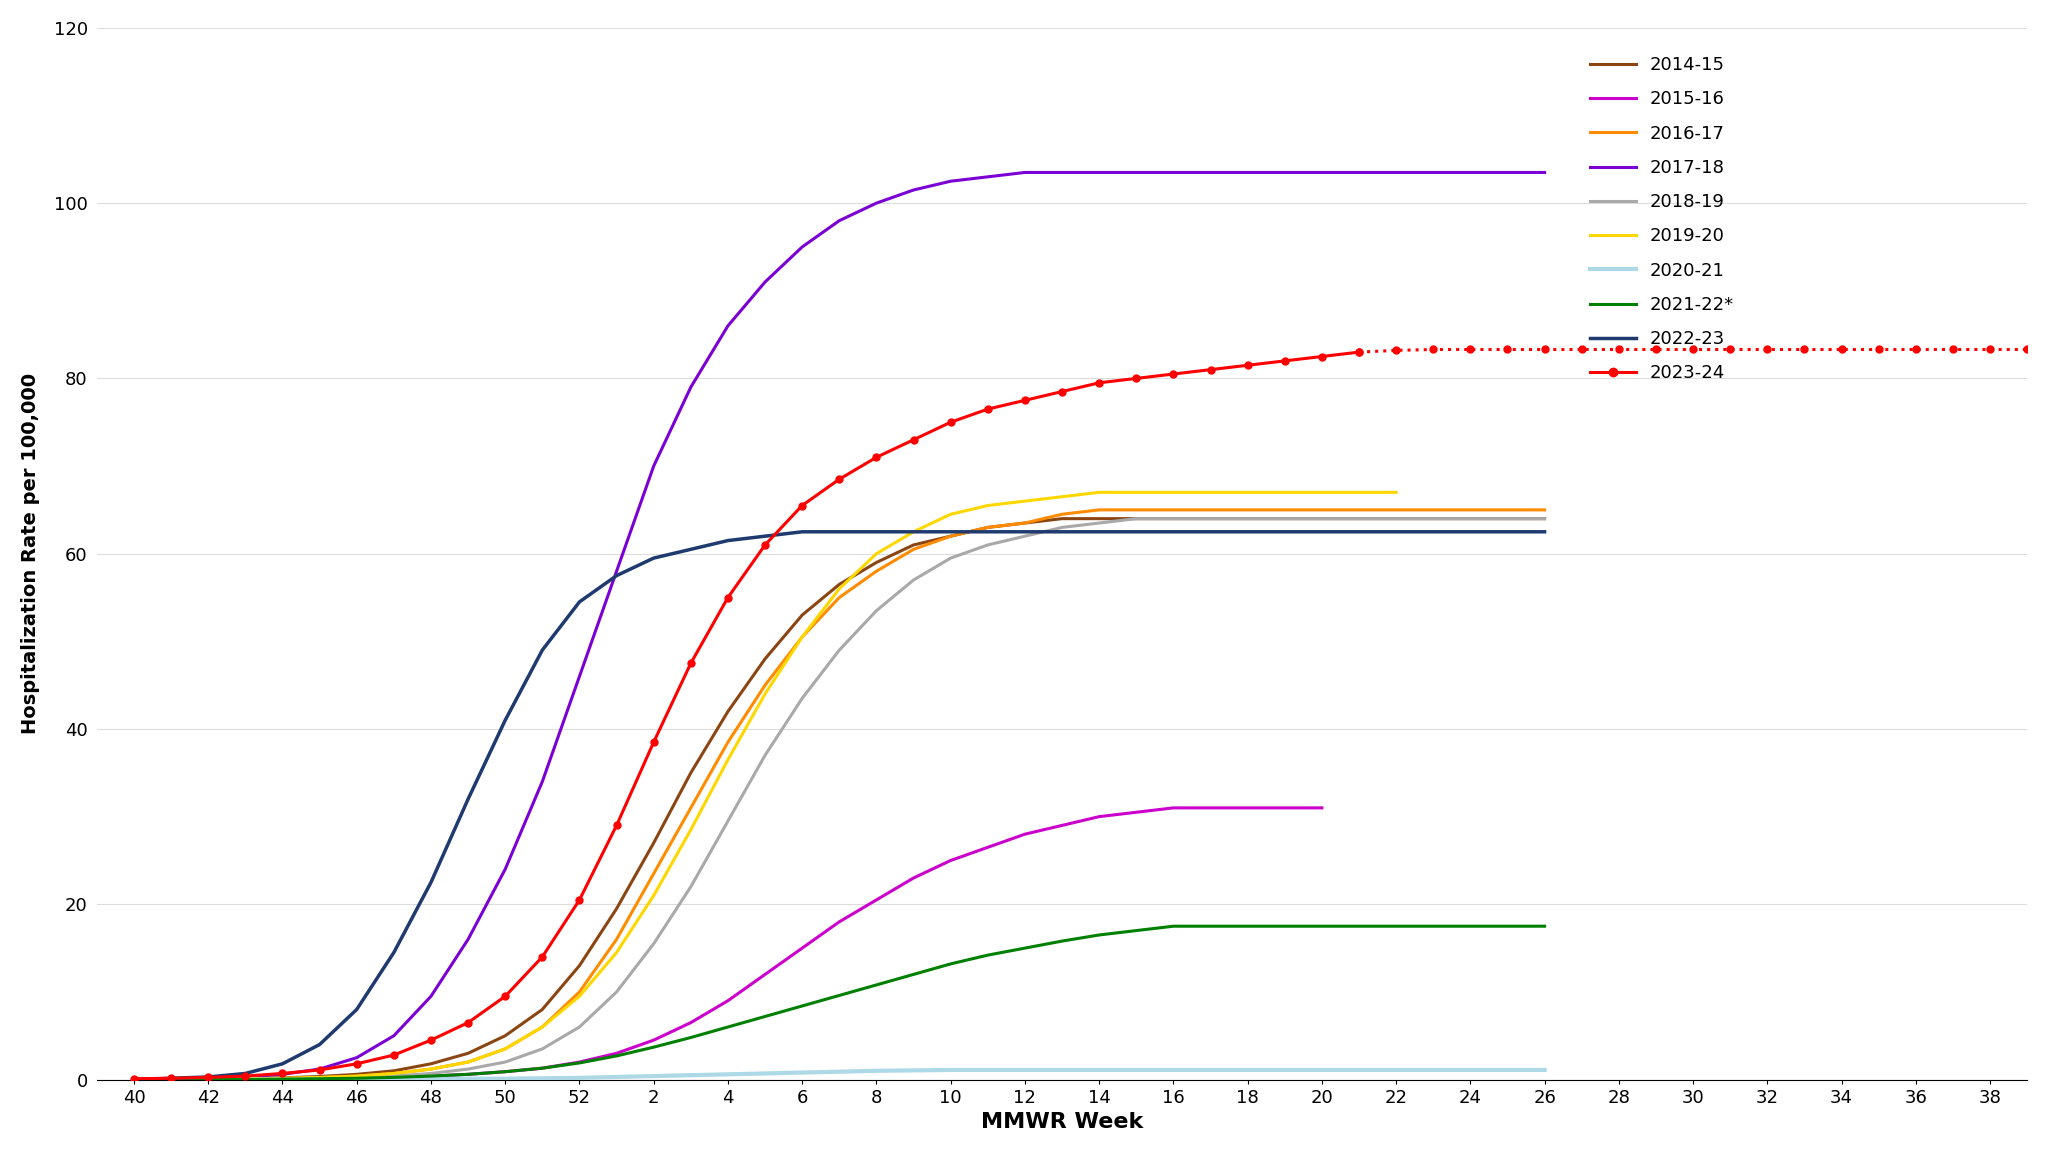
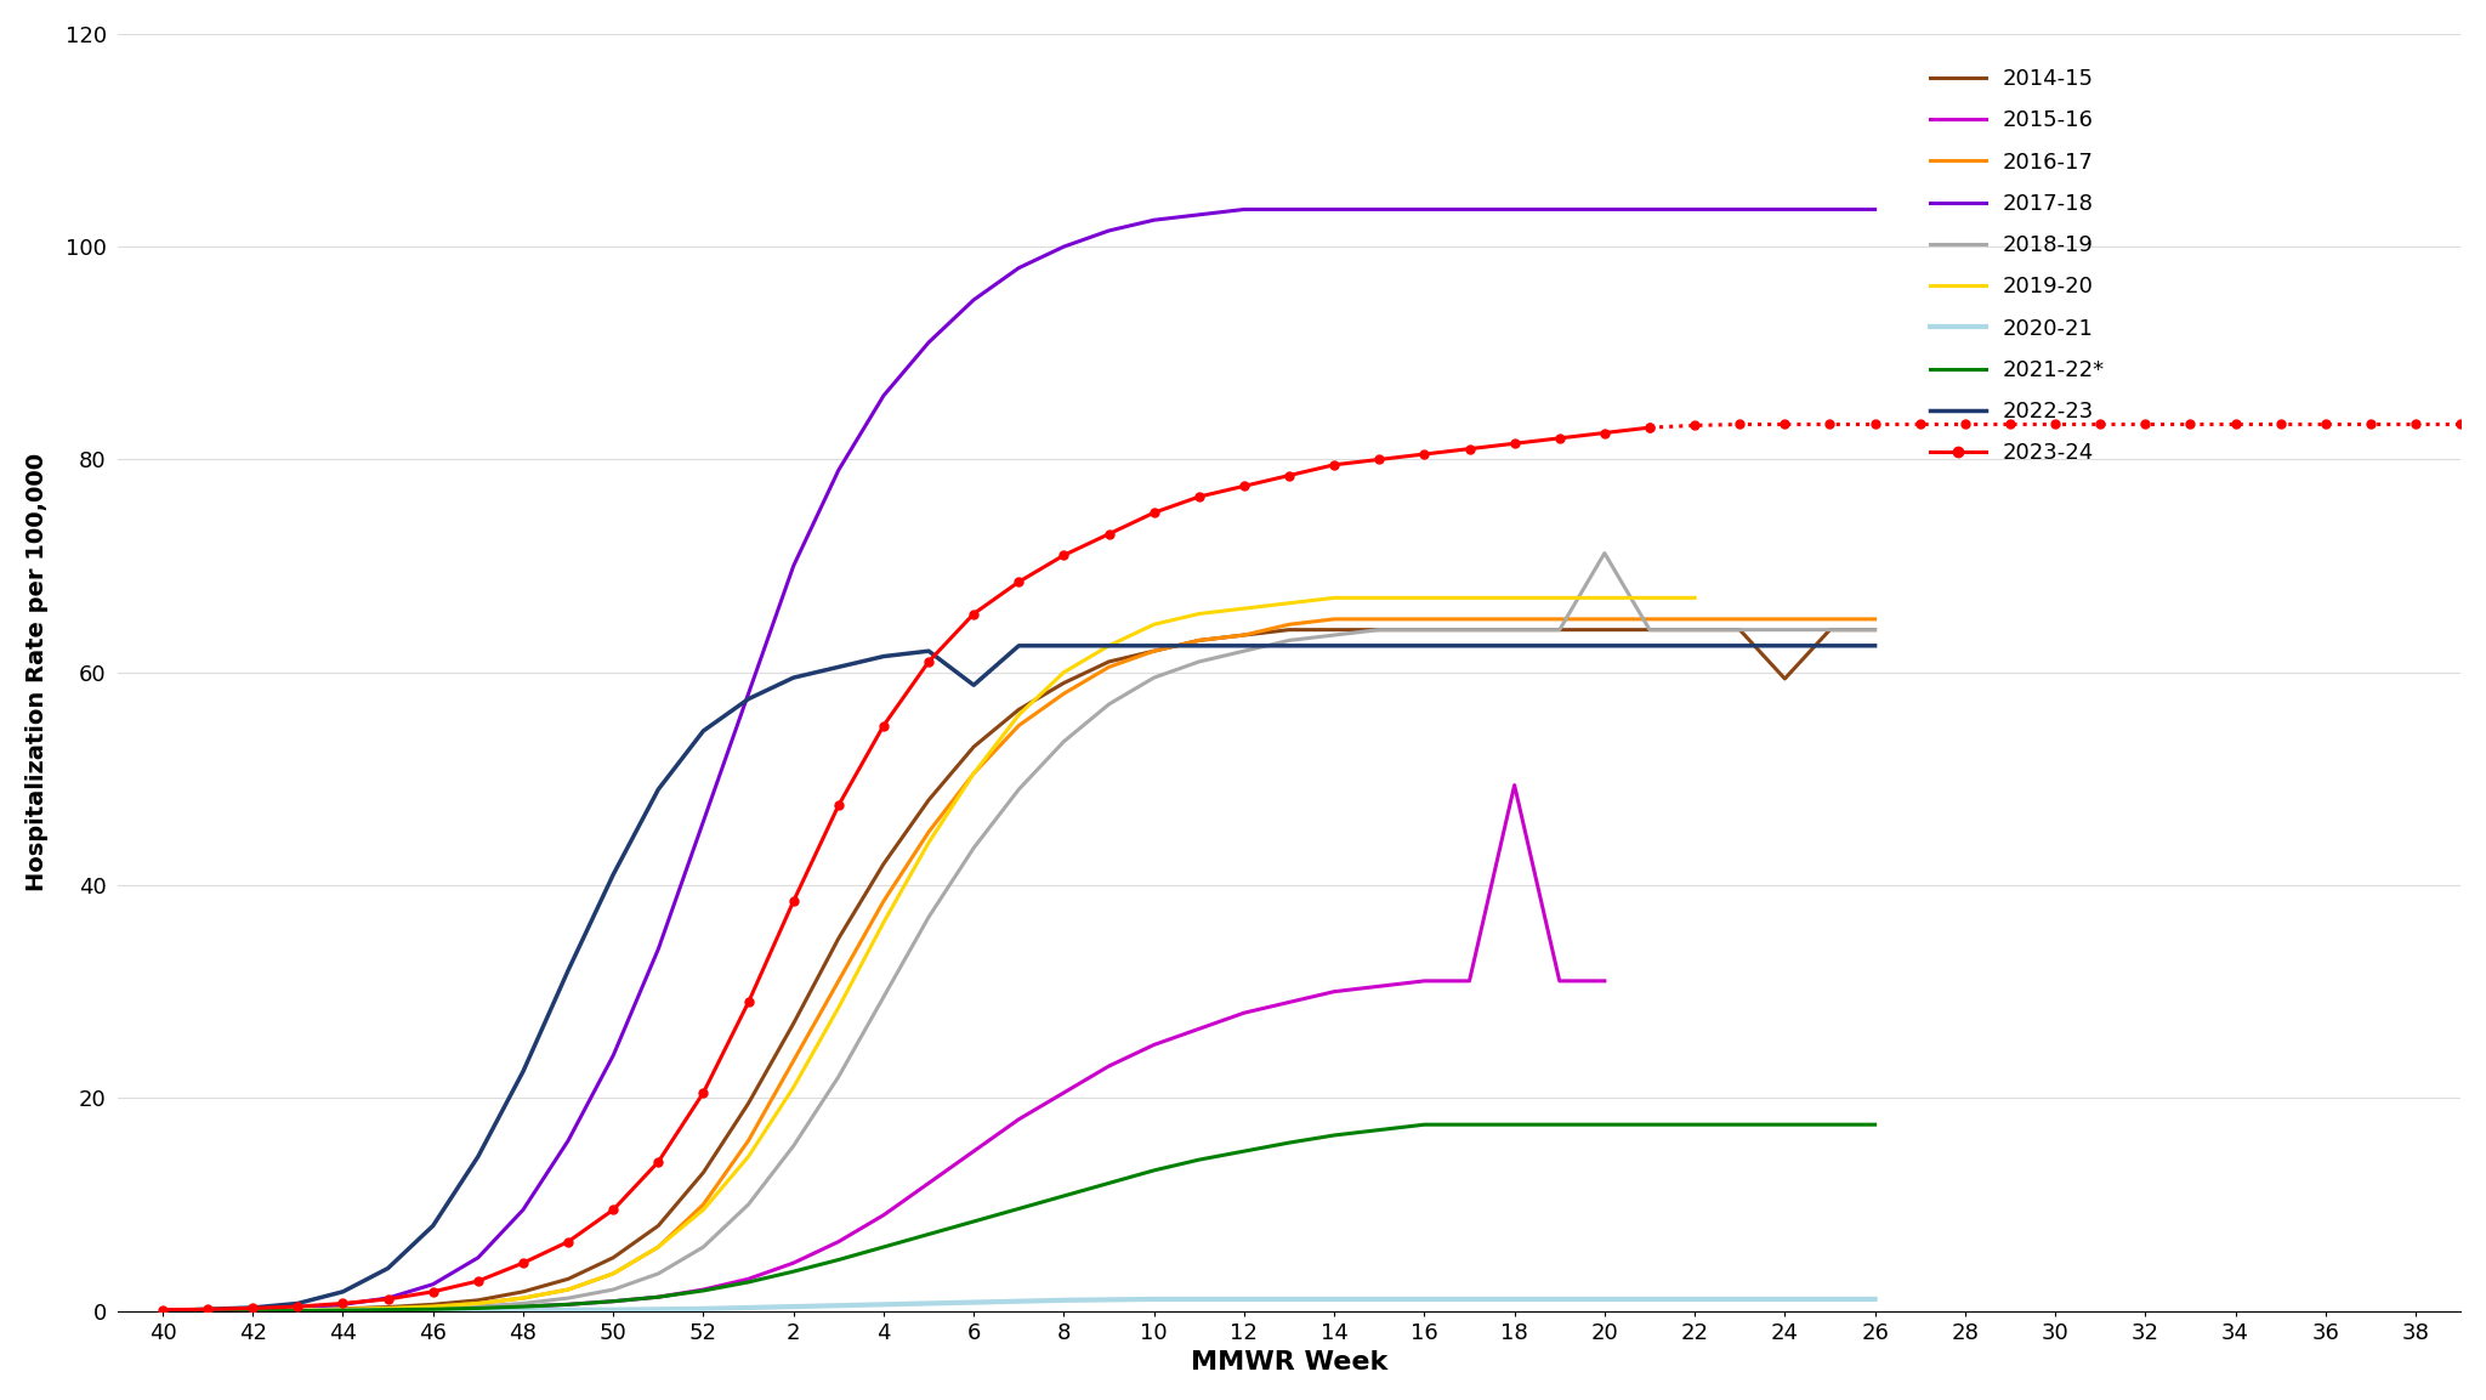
2022-23/6: 62.5 -> 58.8
2015-16/18: 31.0 -> 49.4
2018-19/20: 64.0 -> 71.2
2014-15/24: 64.0 -> 59.4
